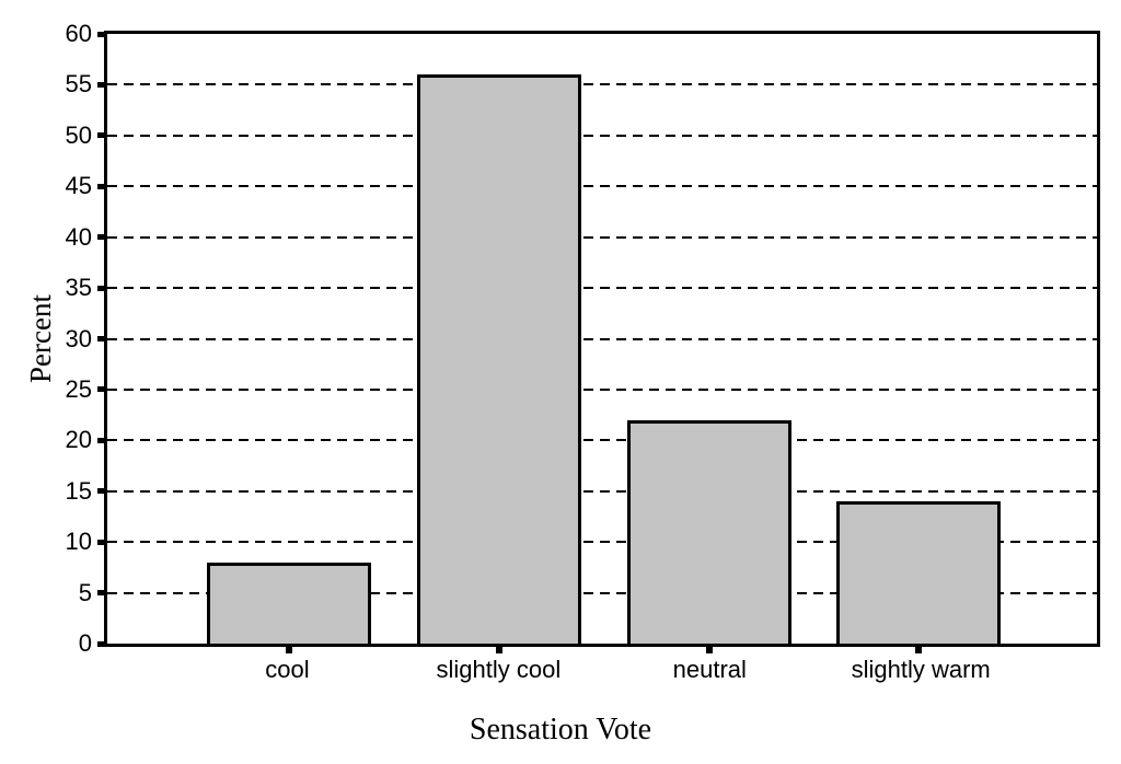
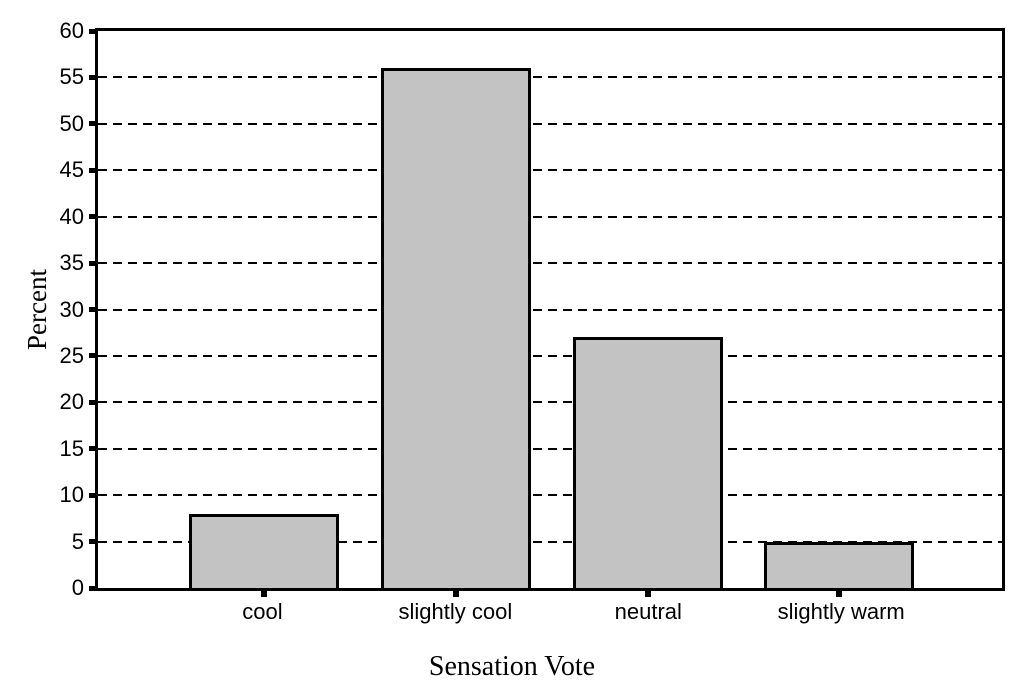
neutral: 22 -> 27
slightly warm: 14 -> 5
